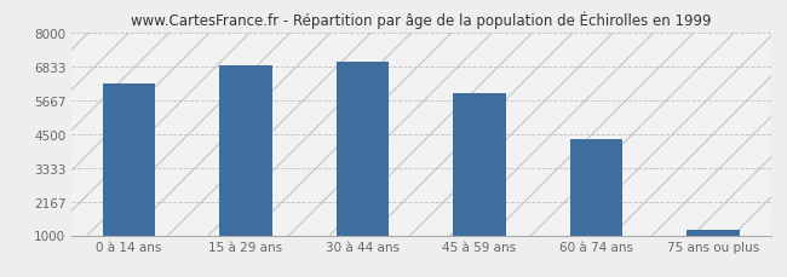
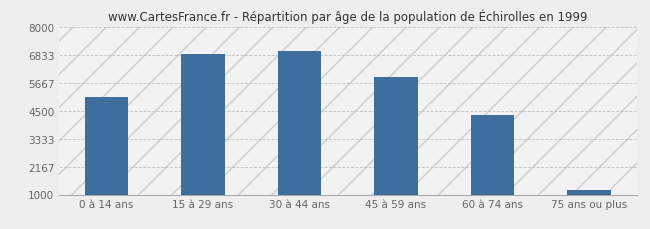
0 à 14 ans: 6250 -> 5050
